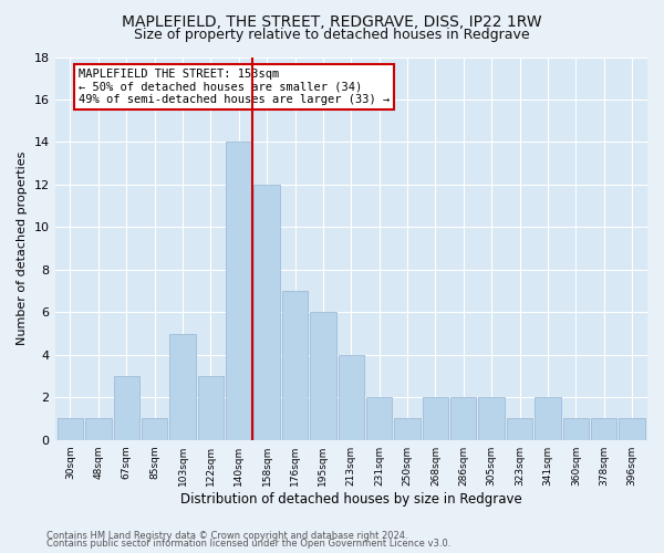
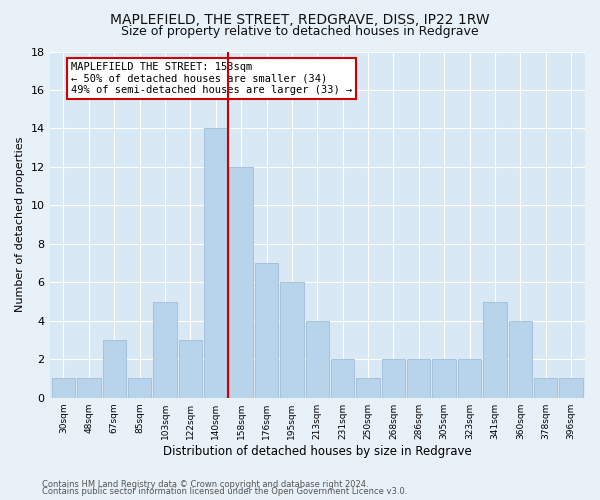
323sqm: 1 -> 2
341sqm: 2 -> 5
360sqm: 1 -> 4
